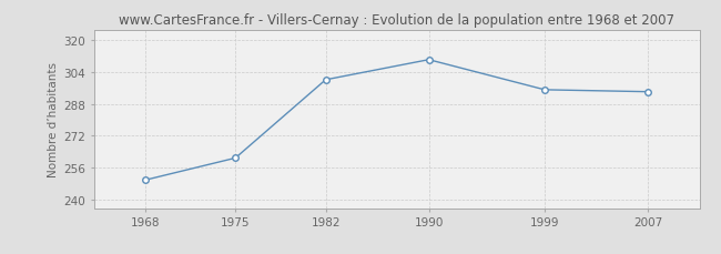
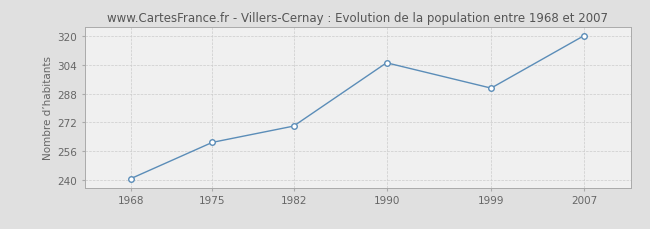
1968: 250 -> 241
1982: 300 -> 270
1990: 310 -> 305
1999: 295 -> 291
2007: 294 -> 320
